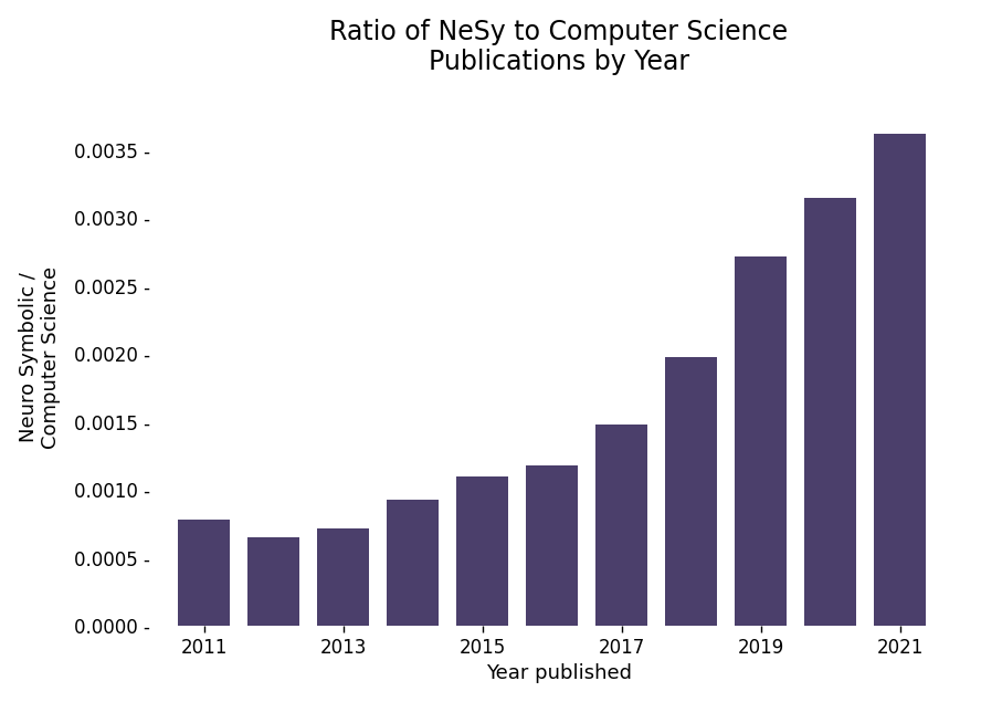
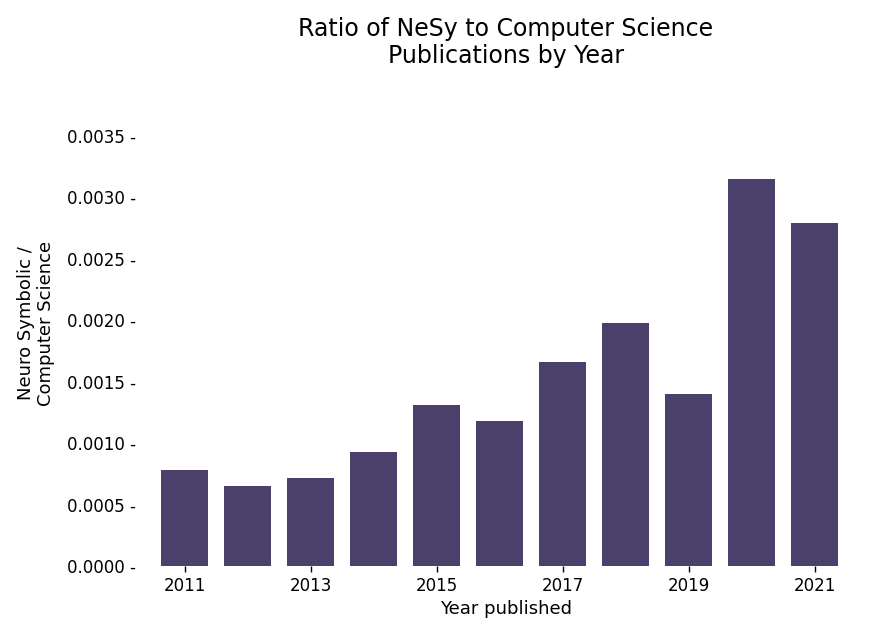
2015: 0.00110 - -> 0.00131 -
2017: 0.00148 - -> 0.00166 -
2019: 0.00272 - -> 0.00140 -
2021: 0.00362 - -> 0.00279 -
